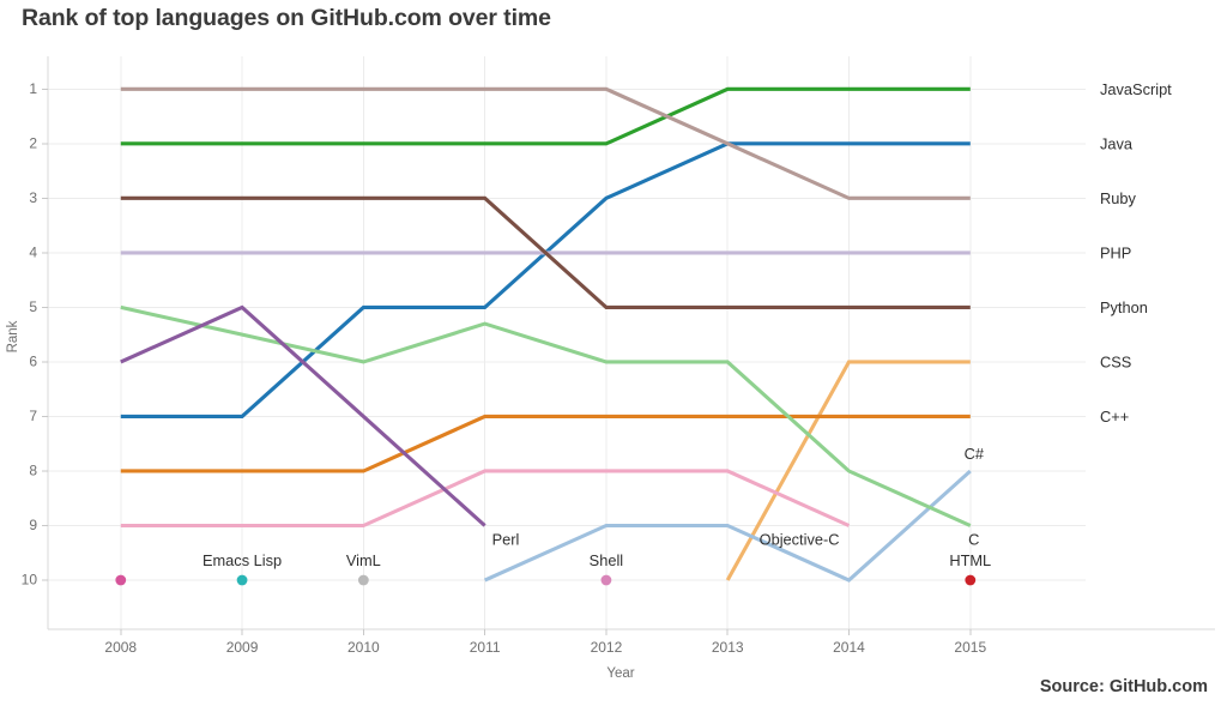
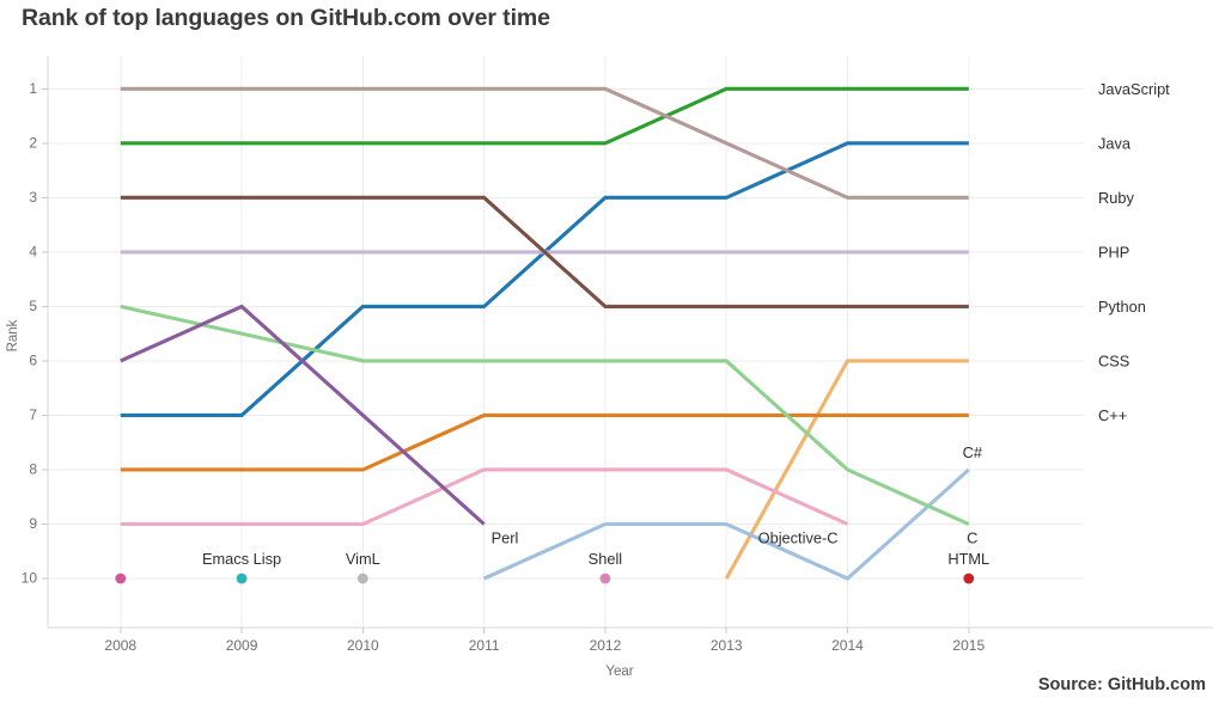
C/2011: 5.3 -> 6.0
Java/2013: 2 -> 3
